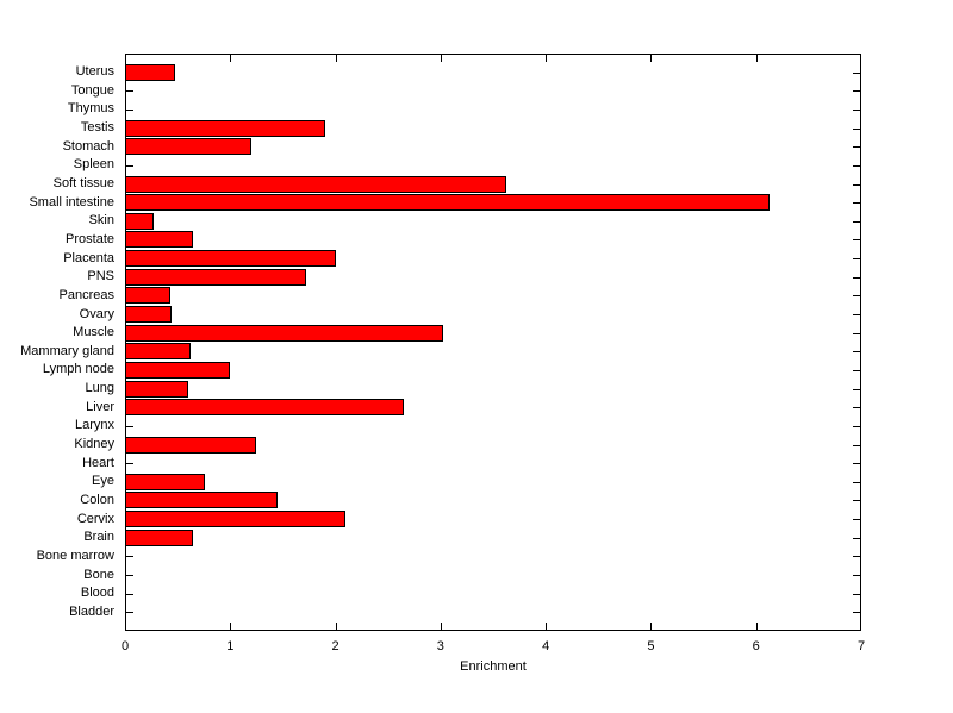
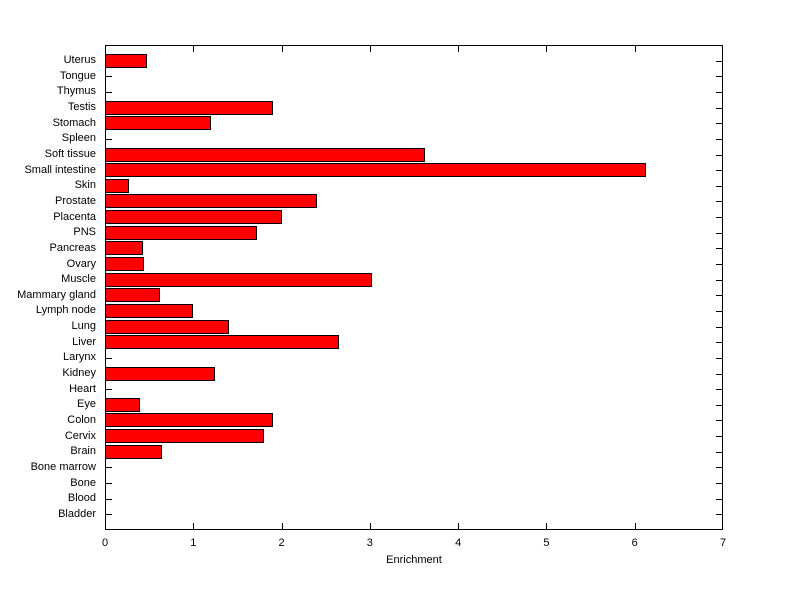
Prostate: 0.7 -> 2.4
Lung: 0.6 -> 1.4
Eye: 0.8 -> 0.4
Colon: 1.4 -> 1.9
Cervix: 2.1 -> 1.8
